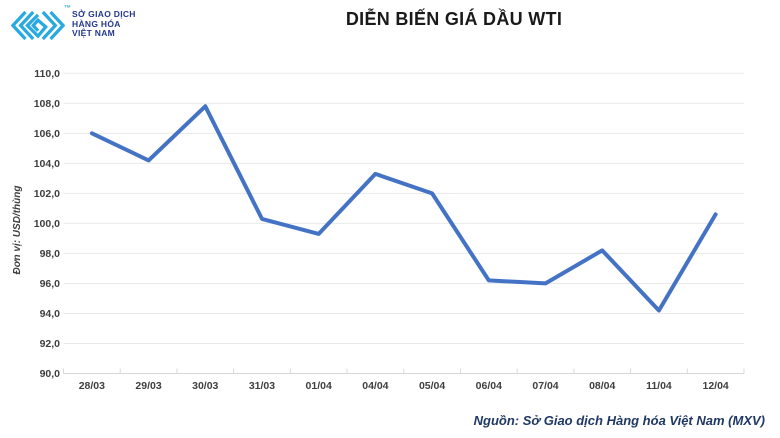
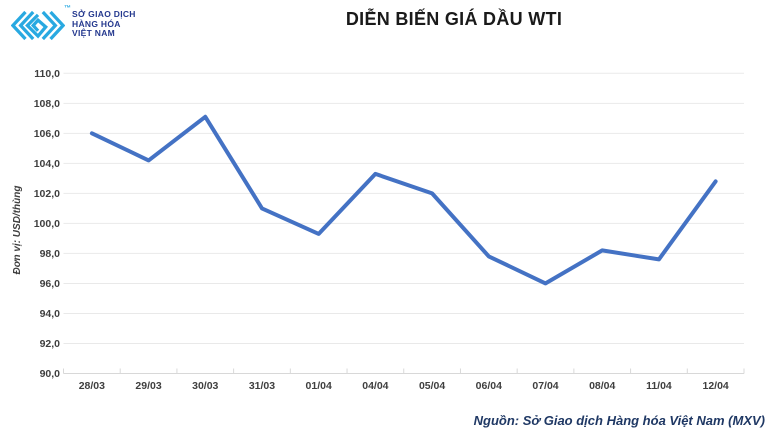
30/03: 107,8 -> 107,1
31/03: 100,3 -> 101,0
06/04: 96,2 -> 97,8
11/04: 94,2 -> 97,6
12/04: 100,6 -> 102,8
